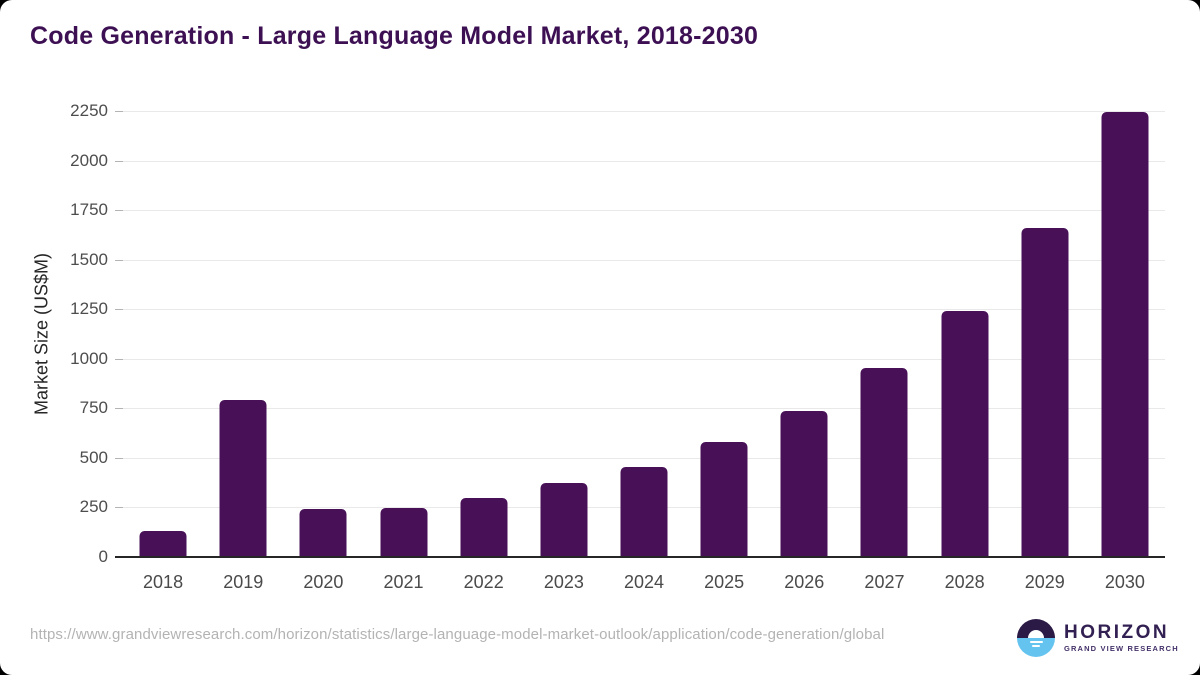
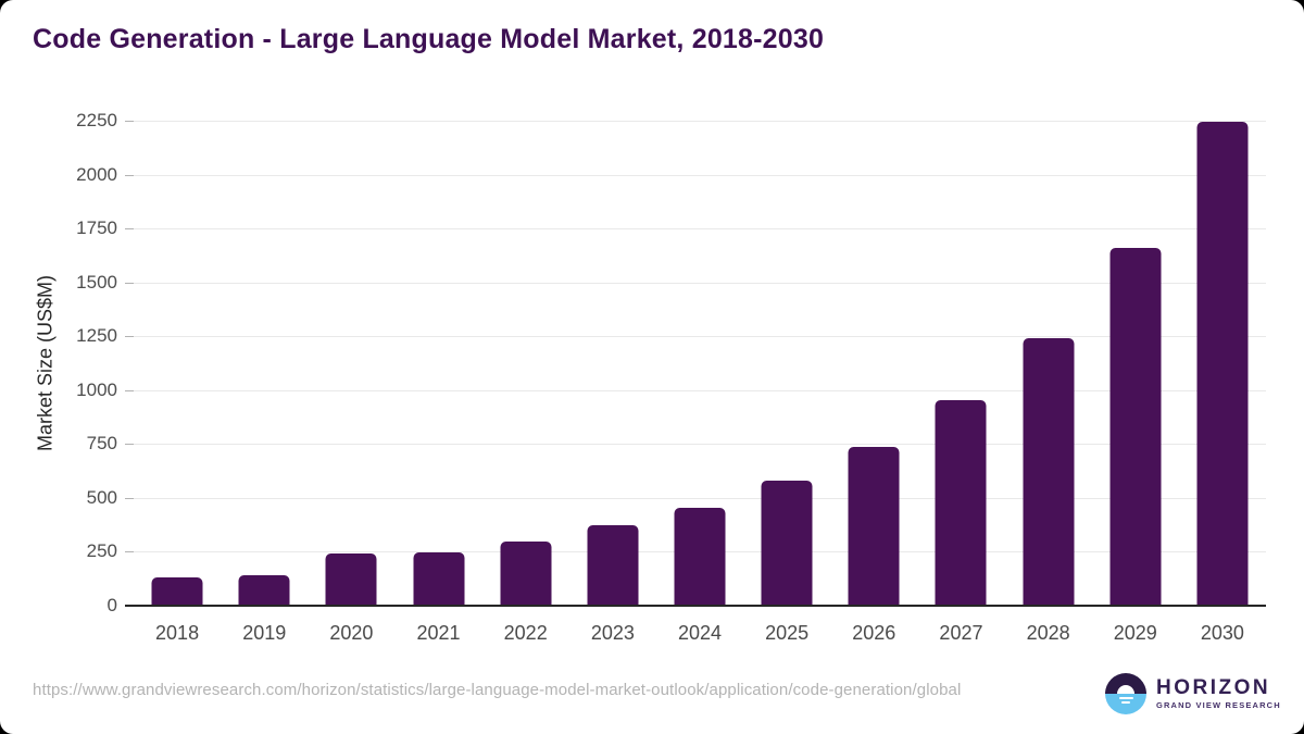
2019: 790 -> 140
